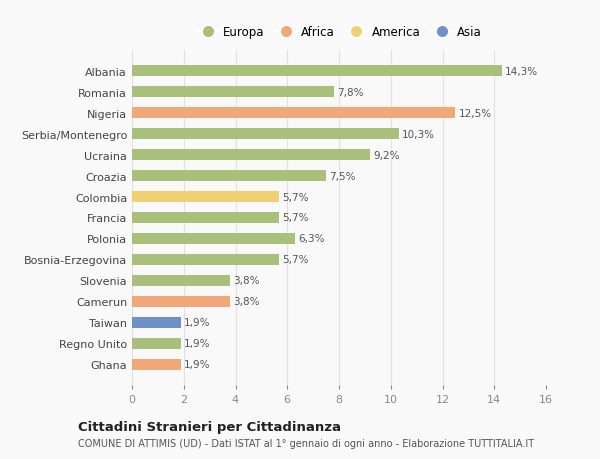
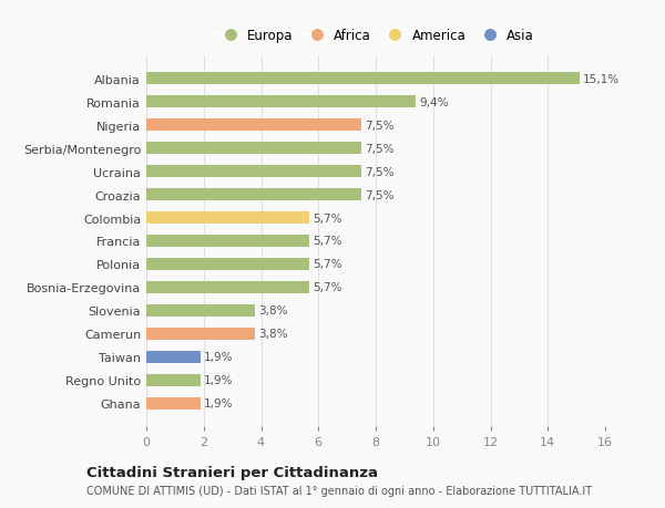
Albania: 14,3% -> 15,1%
Romania: 7,8% -> 9,4%
Nigeria: 12,5% -> 7,5%
Serbia/Montenegro: 10,3% -> 7,5%
Ucraina: 9,2% -> 7,5%
Polonia: 6,3% -> 5,7%
